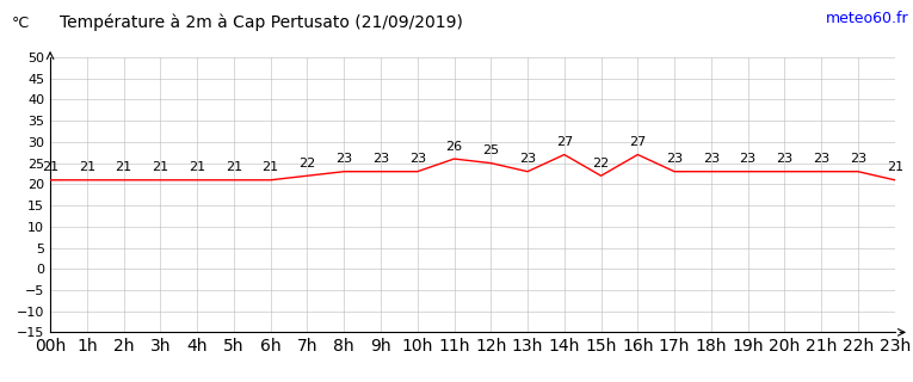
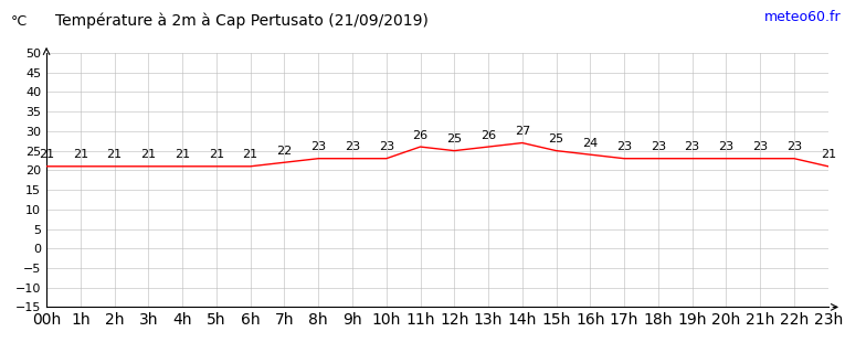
13h: 23 -> 26
15h: 22 -> 25
16h: 27 -> 24
